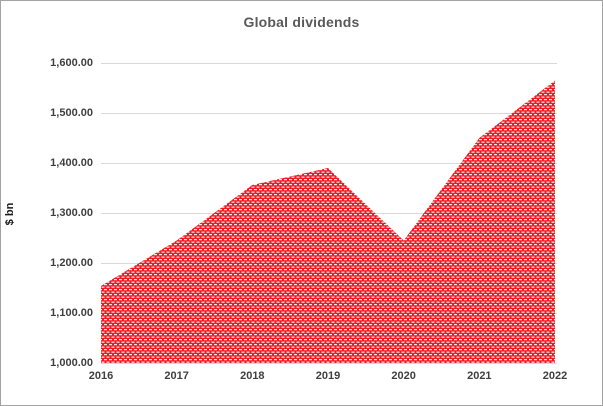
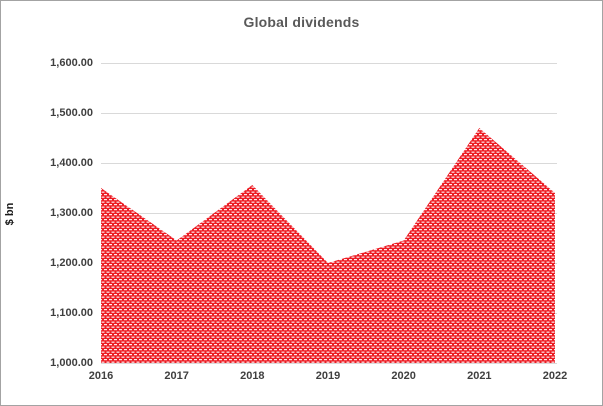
2016: 1150 -> 1350
2019: 1390 -> 1200
2021: 1450 -> 1470
2022: 1560 -> 1340
